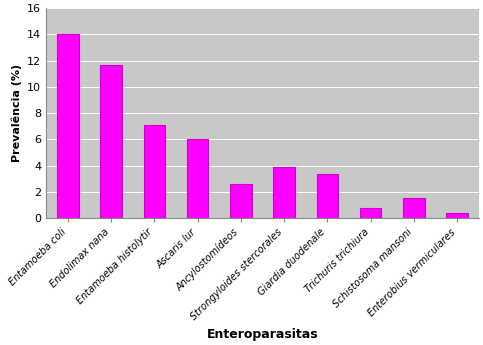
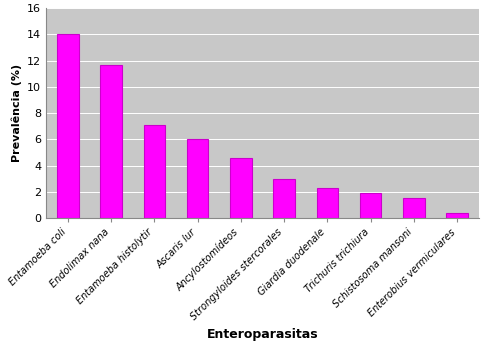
Ancylostomídeos: 2.6 -> 4.6
Strongyloides stercorales: 3.9 -> 3.0
Giardia duodenale: 3.4 -> 2.3
Trichuris trichiura: 0.8 -> 1.9
